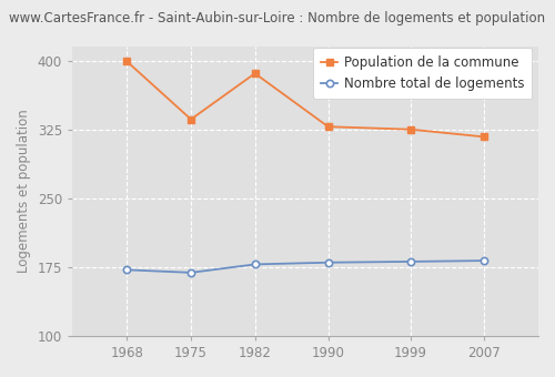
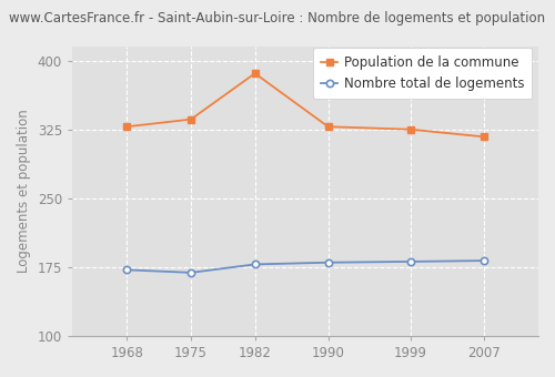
Population de la commune/1968: 399 -> 328
